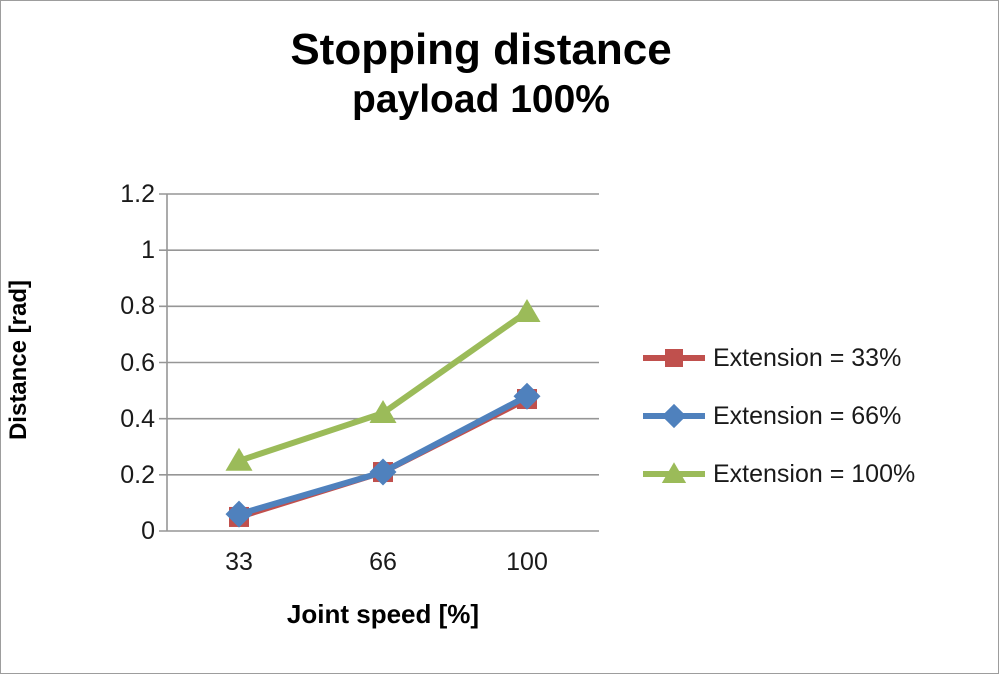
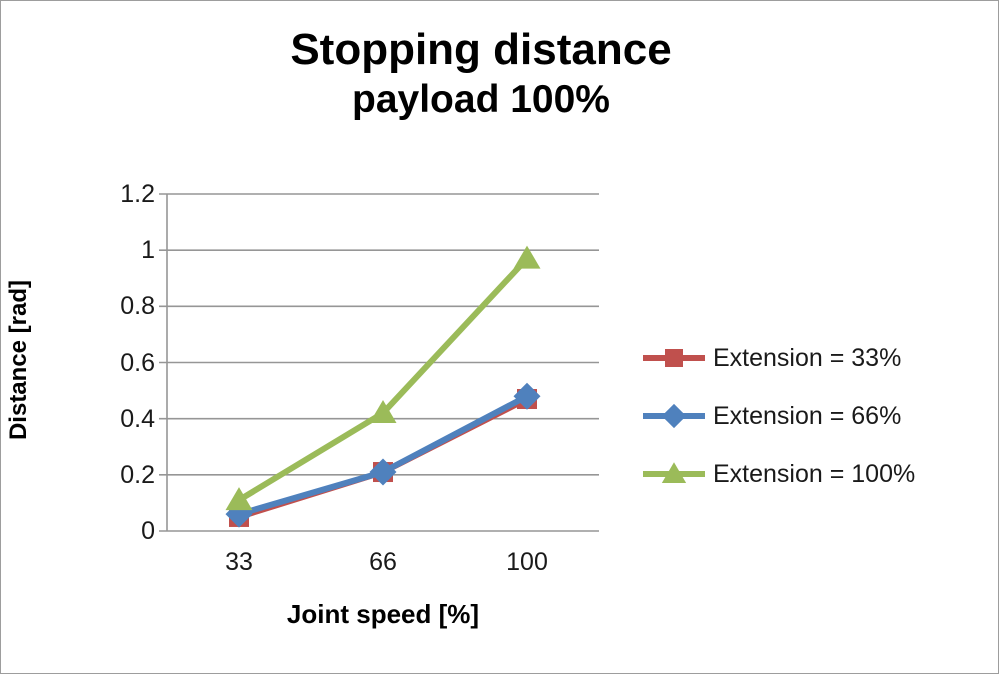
Extension = 100%/33: 0.25 -> 0.11
Extension = 100%/100: 0.78 -> 0.97
